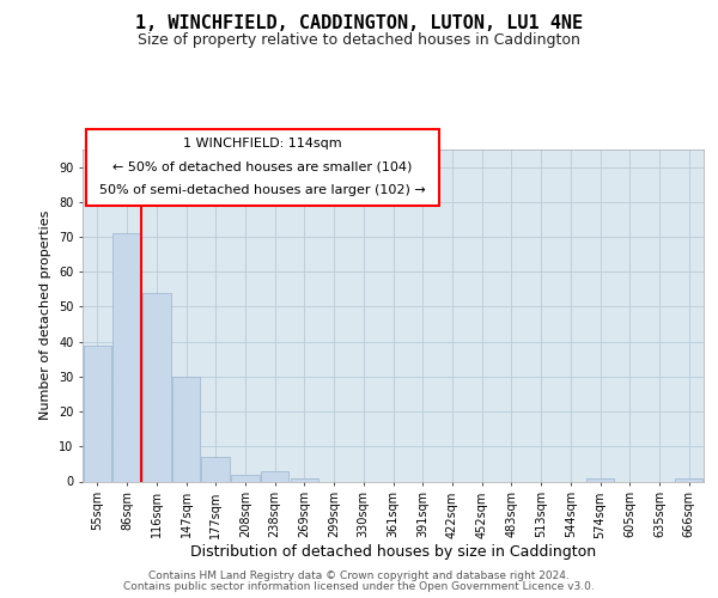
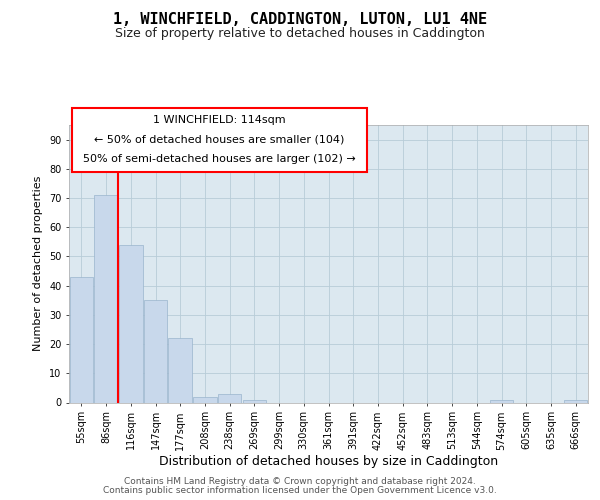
55sqm: 39 -> 43
147sqm: 30 -> 35
177sqm: 7 -> 22
